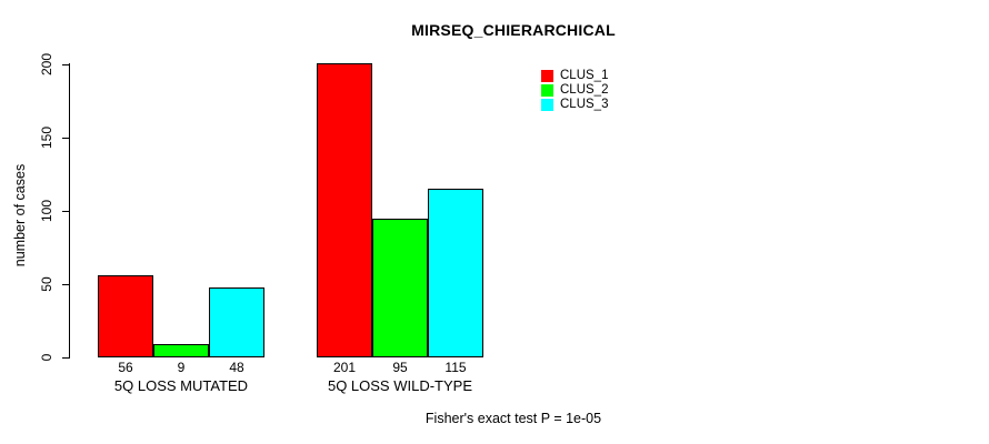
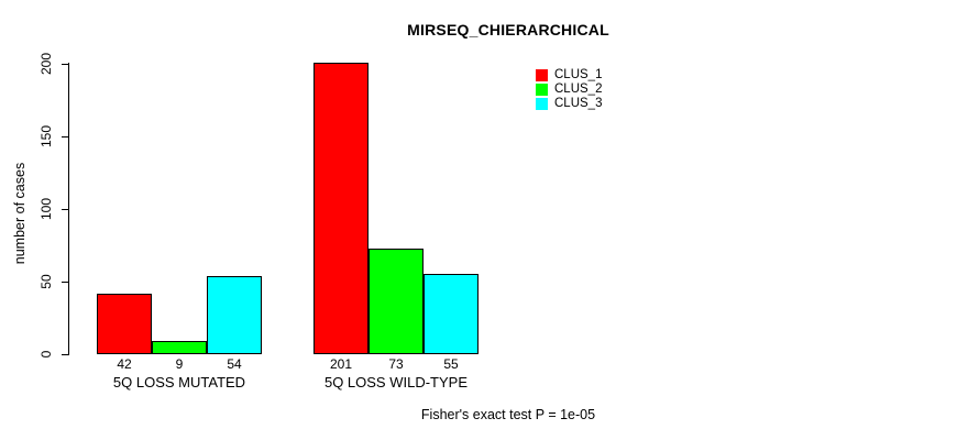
CLUS_1/5Q LOSS MUTATED: 56 -> 42
CLUS_3/5Q LOSS MUTATED: 48 -> 54
CLUS_2/5Q LOSS WILD-TYPE: 95 -> 73
CLUS_3/5Q LOSS WILD-TYPE: 115 -> 55
